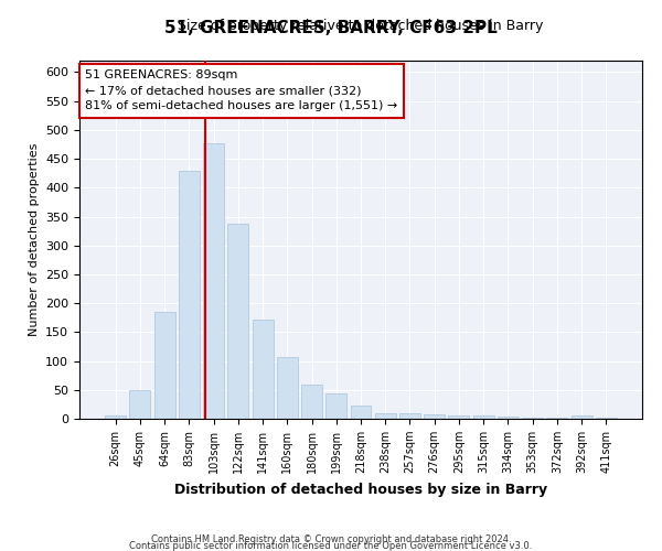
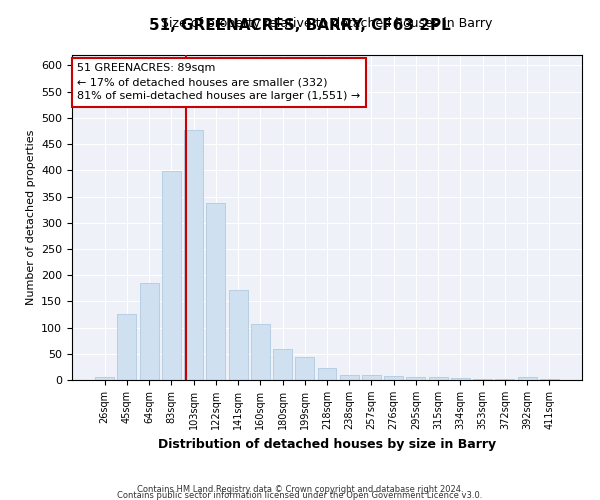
45sqm: 50 -> 126
83sqm: 430 -> 398
